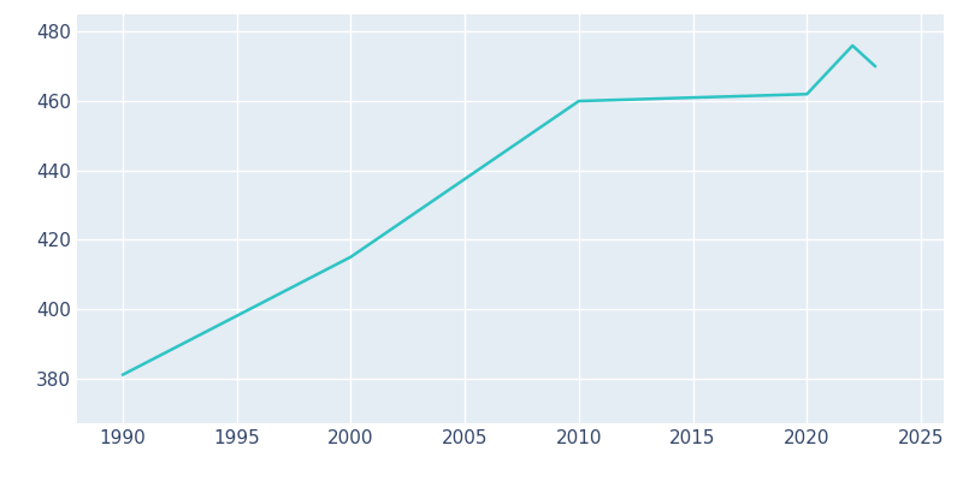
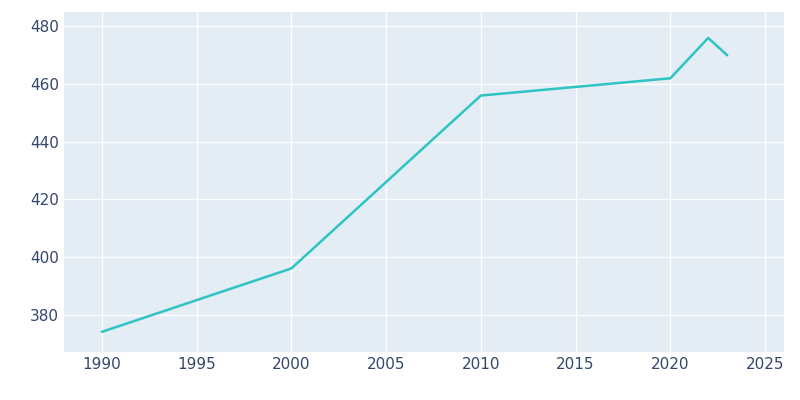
1990: 381 -> 374
2000: 415 -> 396
2010: 460 -> 456
